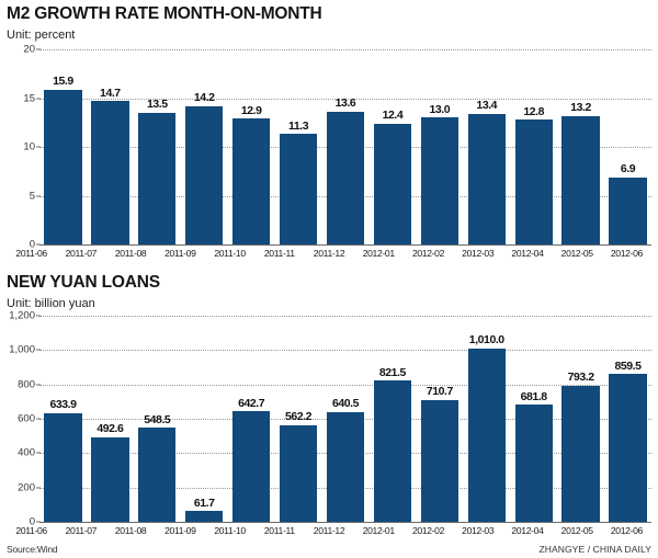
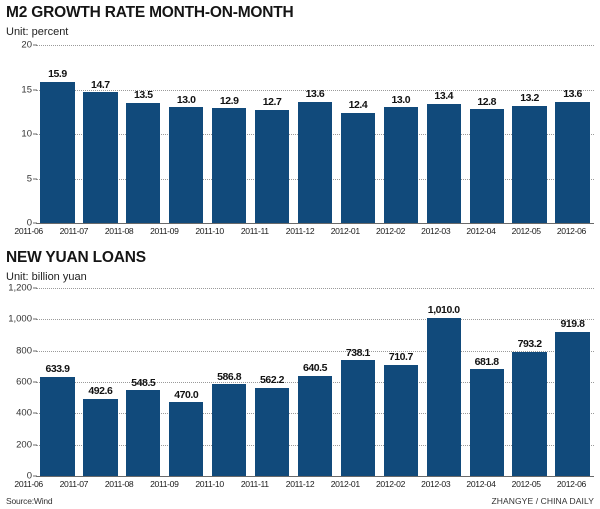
M2 GROWTH RATE MONTH-ON-MONTH/2011-09: 14.2 -> 13.0
M2 GROWTH RATE MONTH-ON-MONTH/2011-11: 11.3 -> 12.7
M2 GROWTH RATE MONTH-ON-MONTH/2012-06: 6.9 -> 13.6
NEW YUAN LOANS/2011-09: 61.7 -> 470.0
NEW YUAN LOANS/2011-10: 642.7 -> 586.8
NEW YUAN LOANS/2012-01: 821.5 -> 738.1
NEW YUAN LOANS/2012-06: 859.5 -> 919.8
